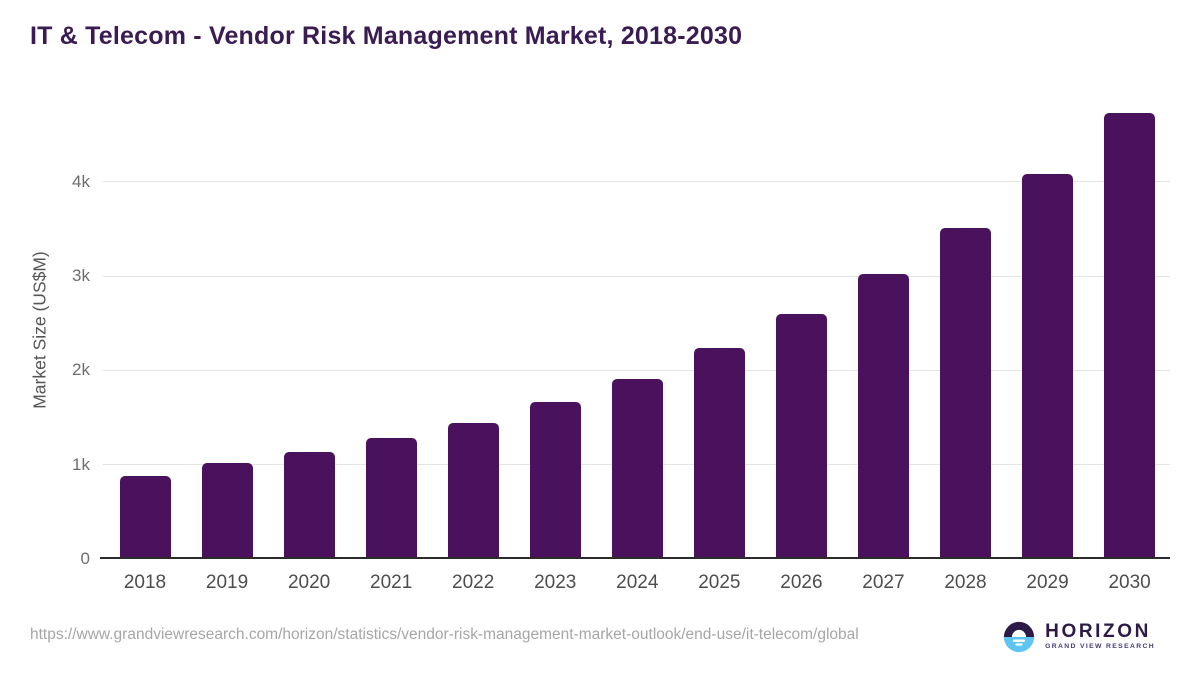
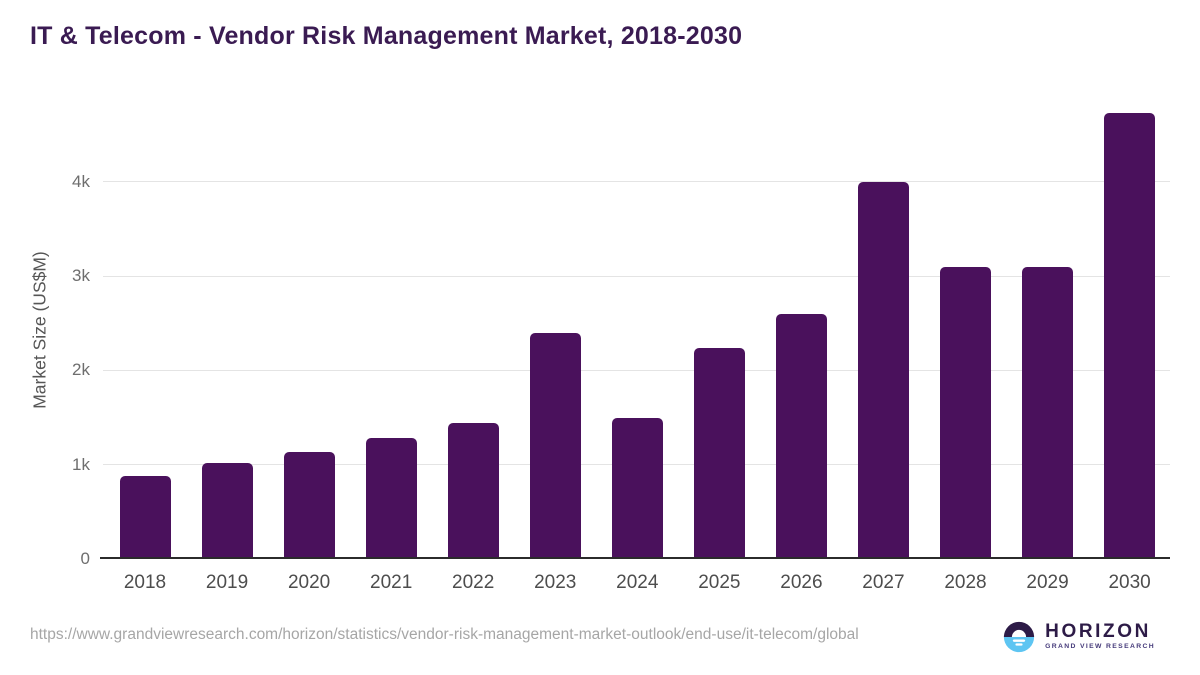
2023: 1.7k -> 2.4k
2024: 1.9k -> 1.5k
2027: 3.0k -> 4.0k
2028: 3.5k -> 3.1k
2029: 4.1k -> 3.1k
